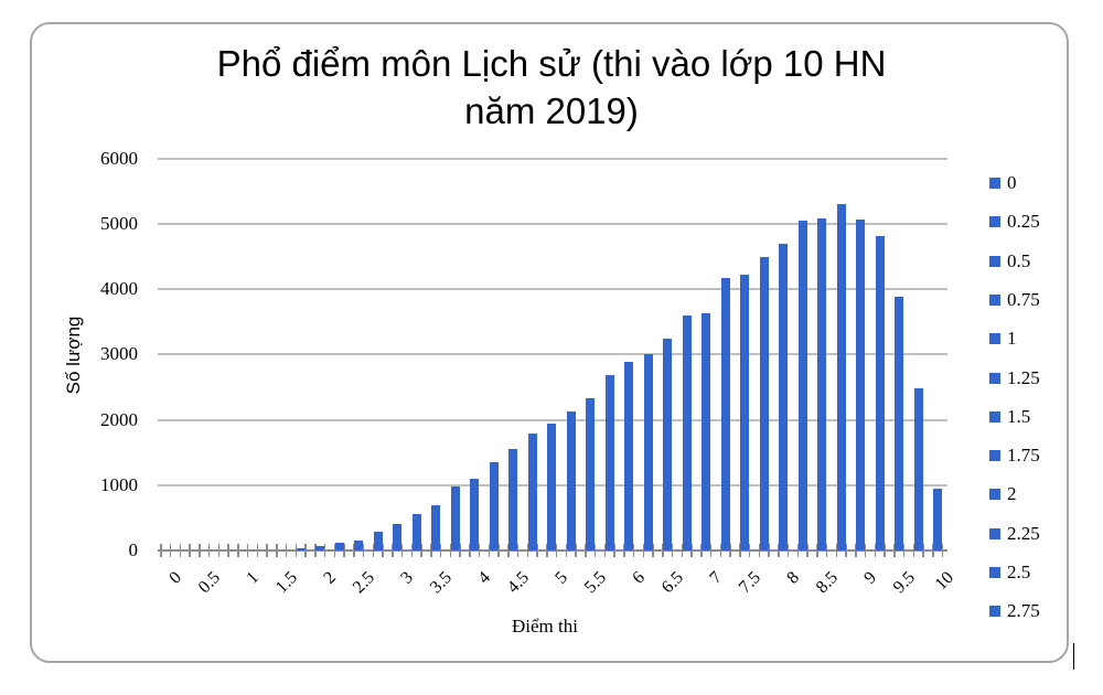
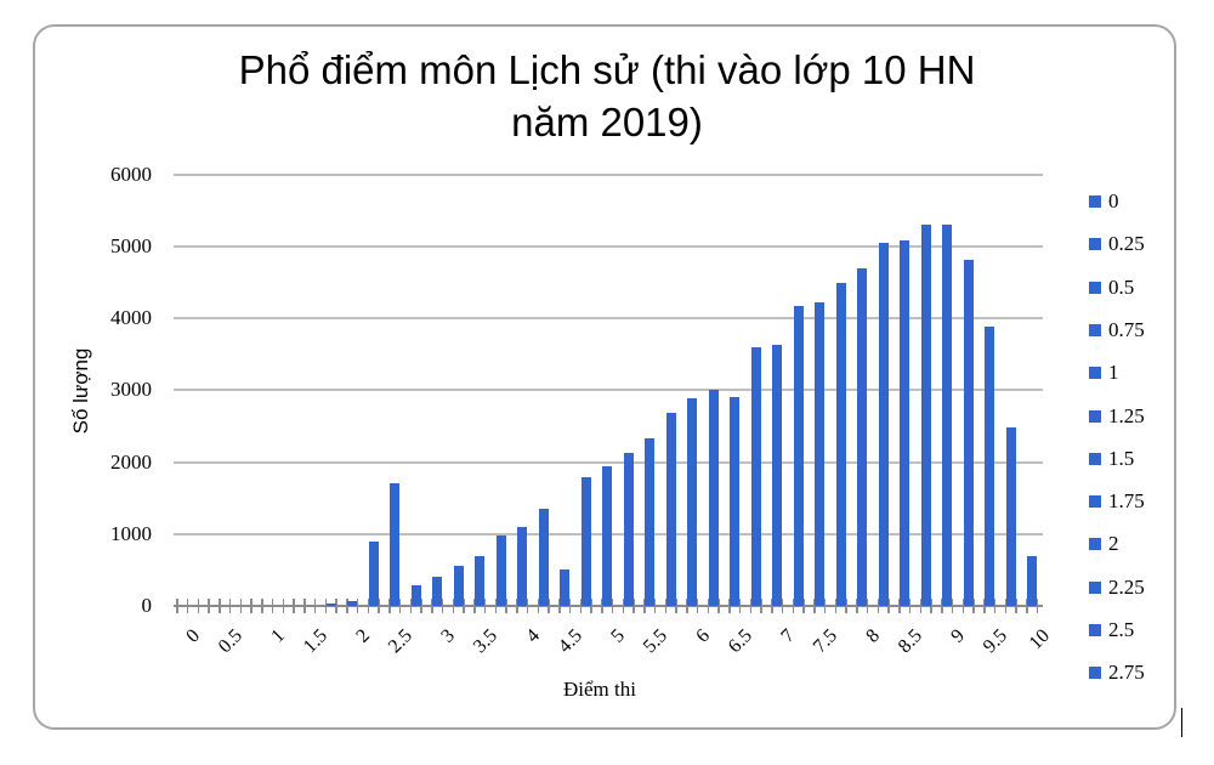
2.25: 100 -> 900
2.5: 200 -> 1700
4.5: 1600 -> 500
6.5: 3200 -> 2900
9: 5100 -> 5300
10: 900 -> 700
